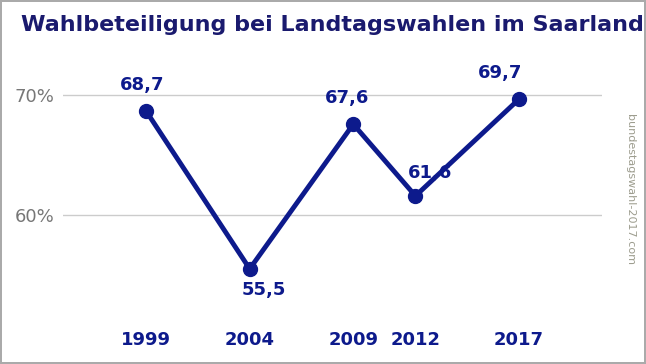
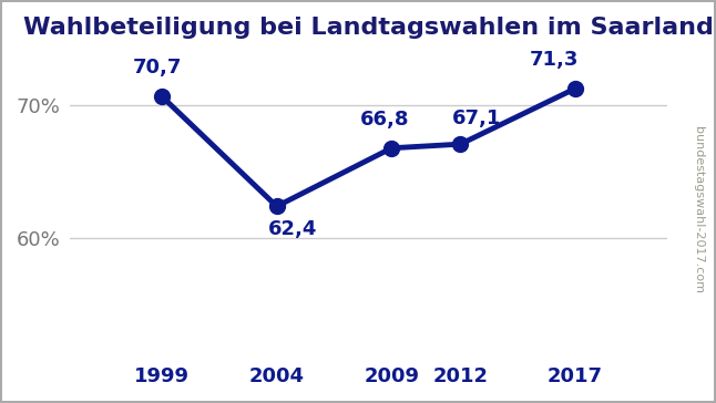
1999: 68,7 -> 70,7
2004: 55,5 -> 62,4
2009: 67,6 -> 66,8
2012: 61,6 -> 67,1
2017: 69,7 -> 71,3
